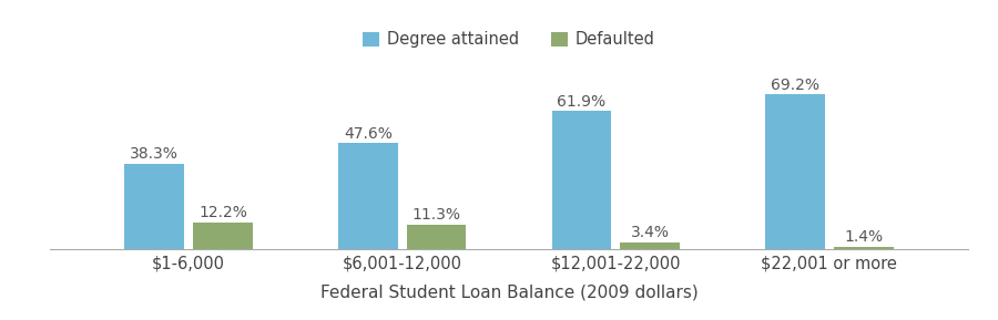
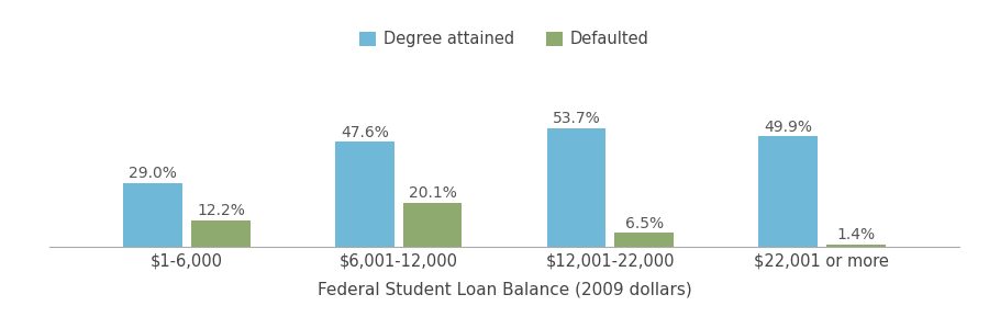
Degree attained/$1-6,000: 38.3% -> 29.0%
Defaulted/$6,001-12,000: 11.3% -> 20.1%
Degree attained/$12,001-22,000: 61.9% -> 53.7%
Defaulted/$12,001-22,000: 3.4% -> 6.5%
Degree attained/$22,001 or more: 69.2% -> 49.9%
